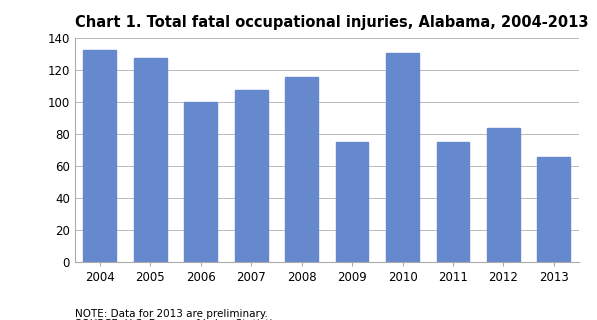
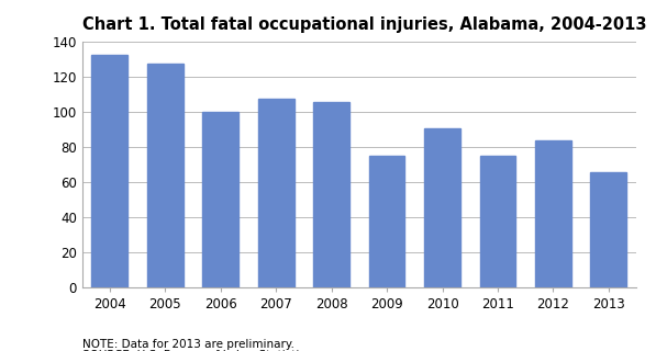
2008: 116 -> 106
2010: 131 -> 91
